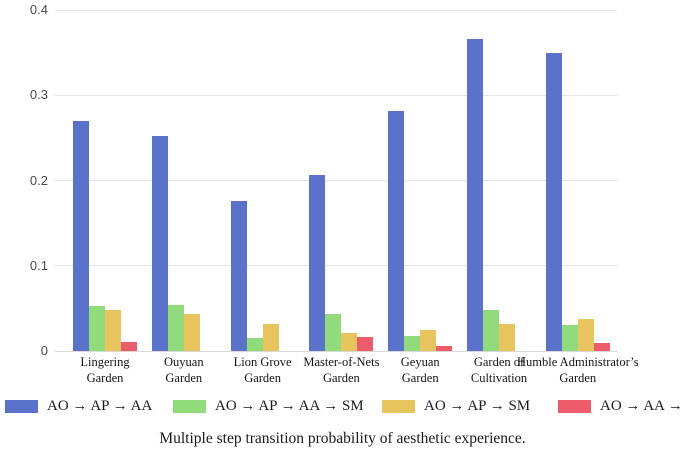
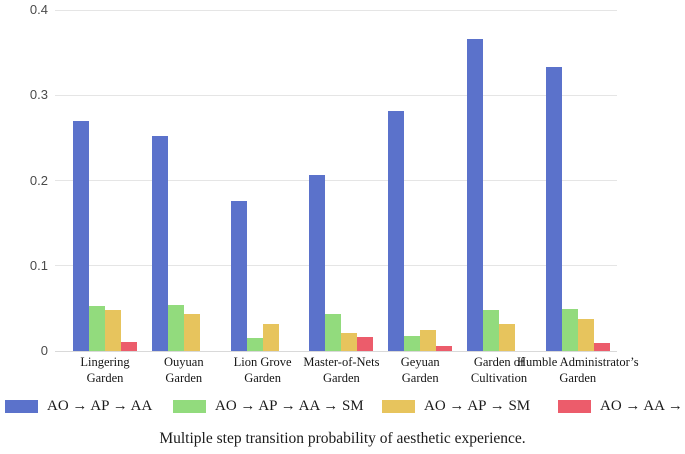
AO → AP → AA/Humble Administrator’s Garden: 0.35 -> 0.33
AO → AP → AA → SM/Humble Administrator’s Garden: 0.03 -> 0.05
